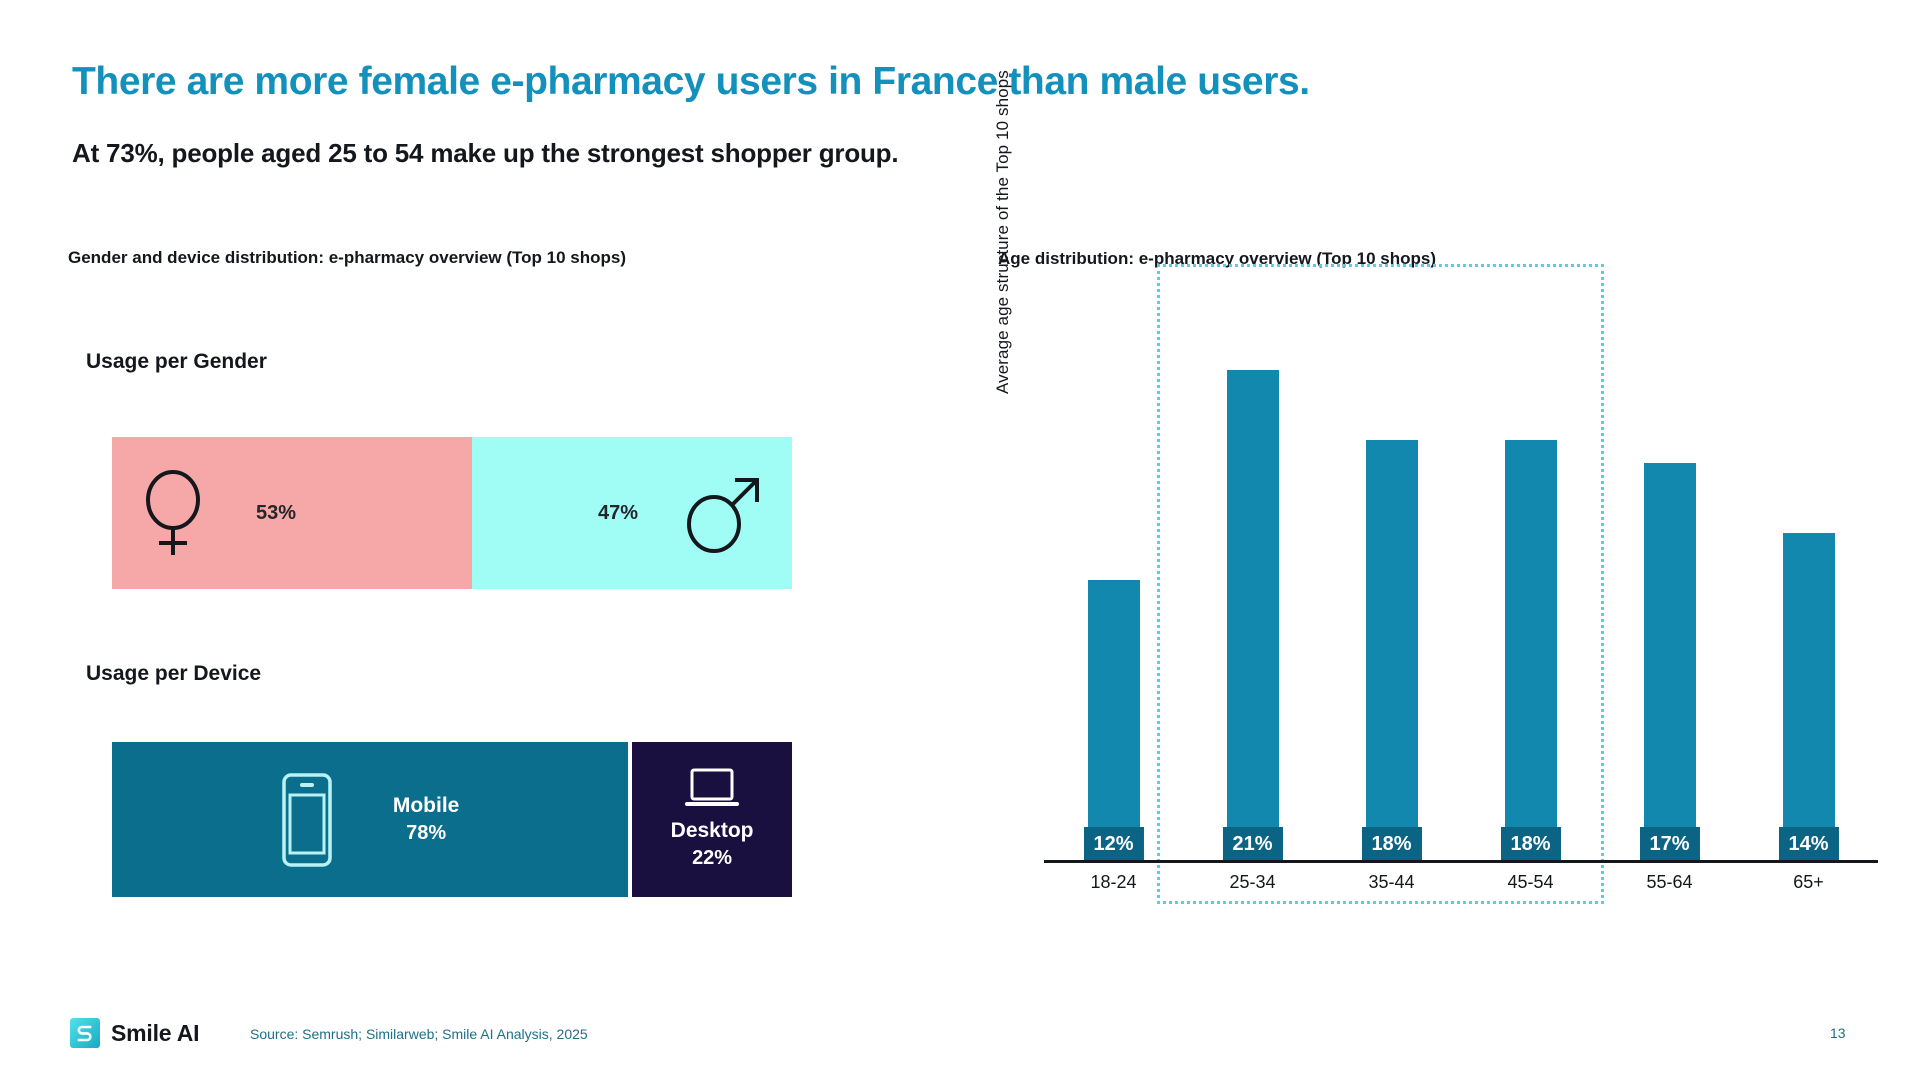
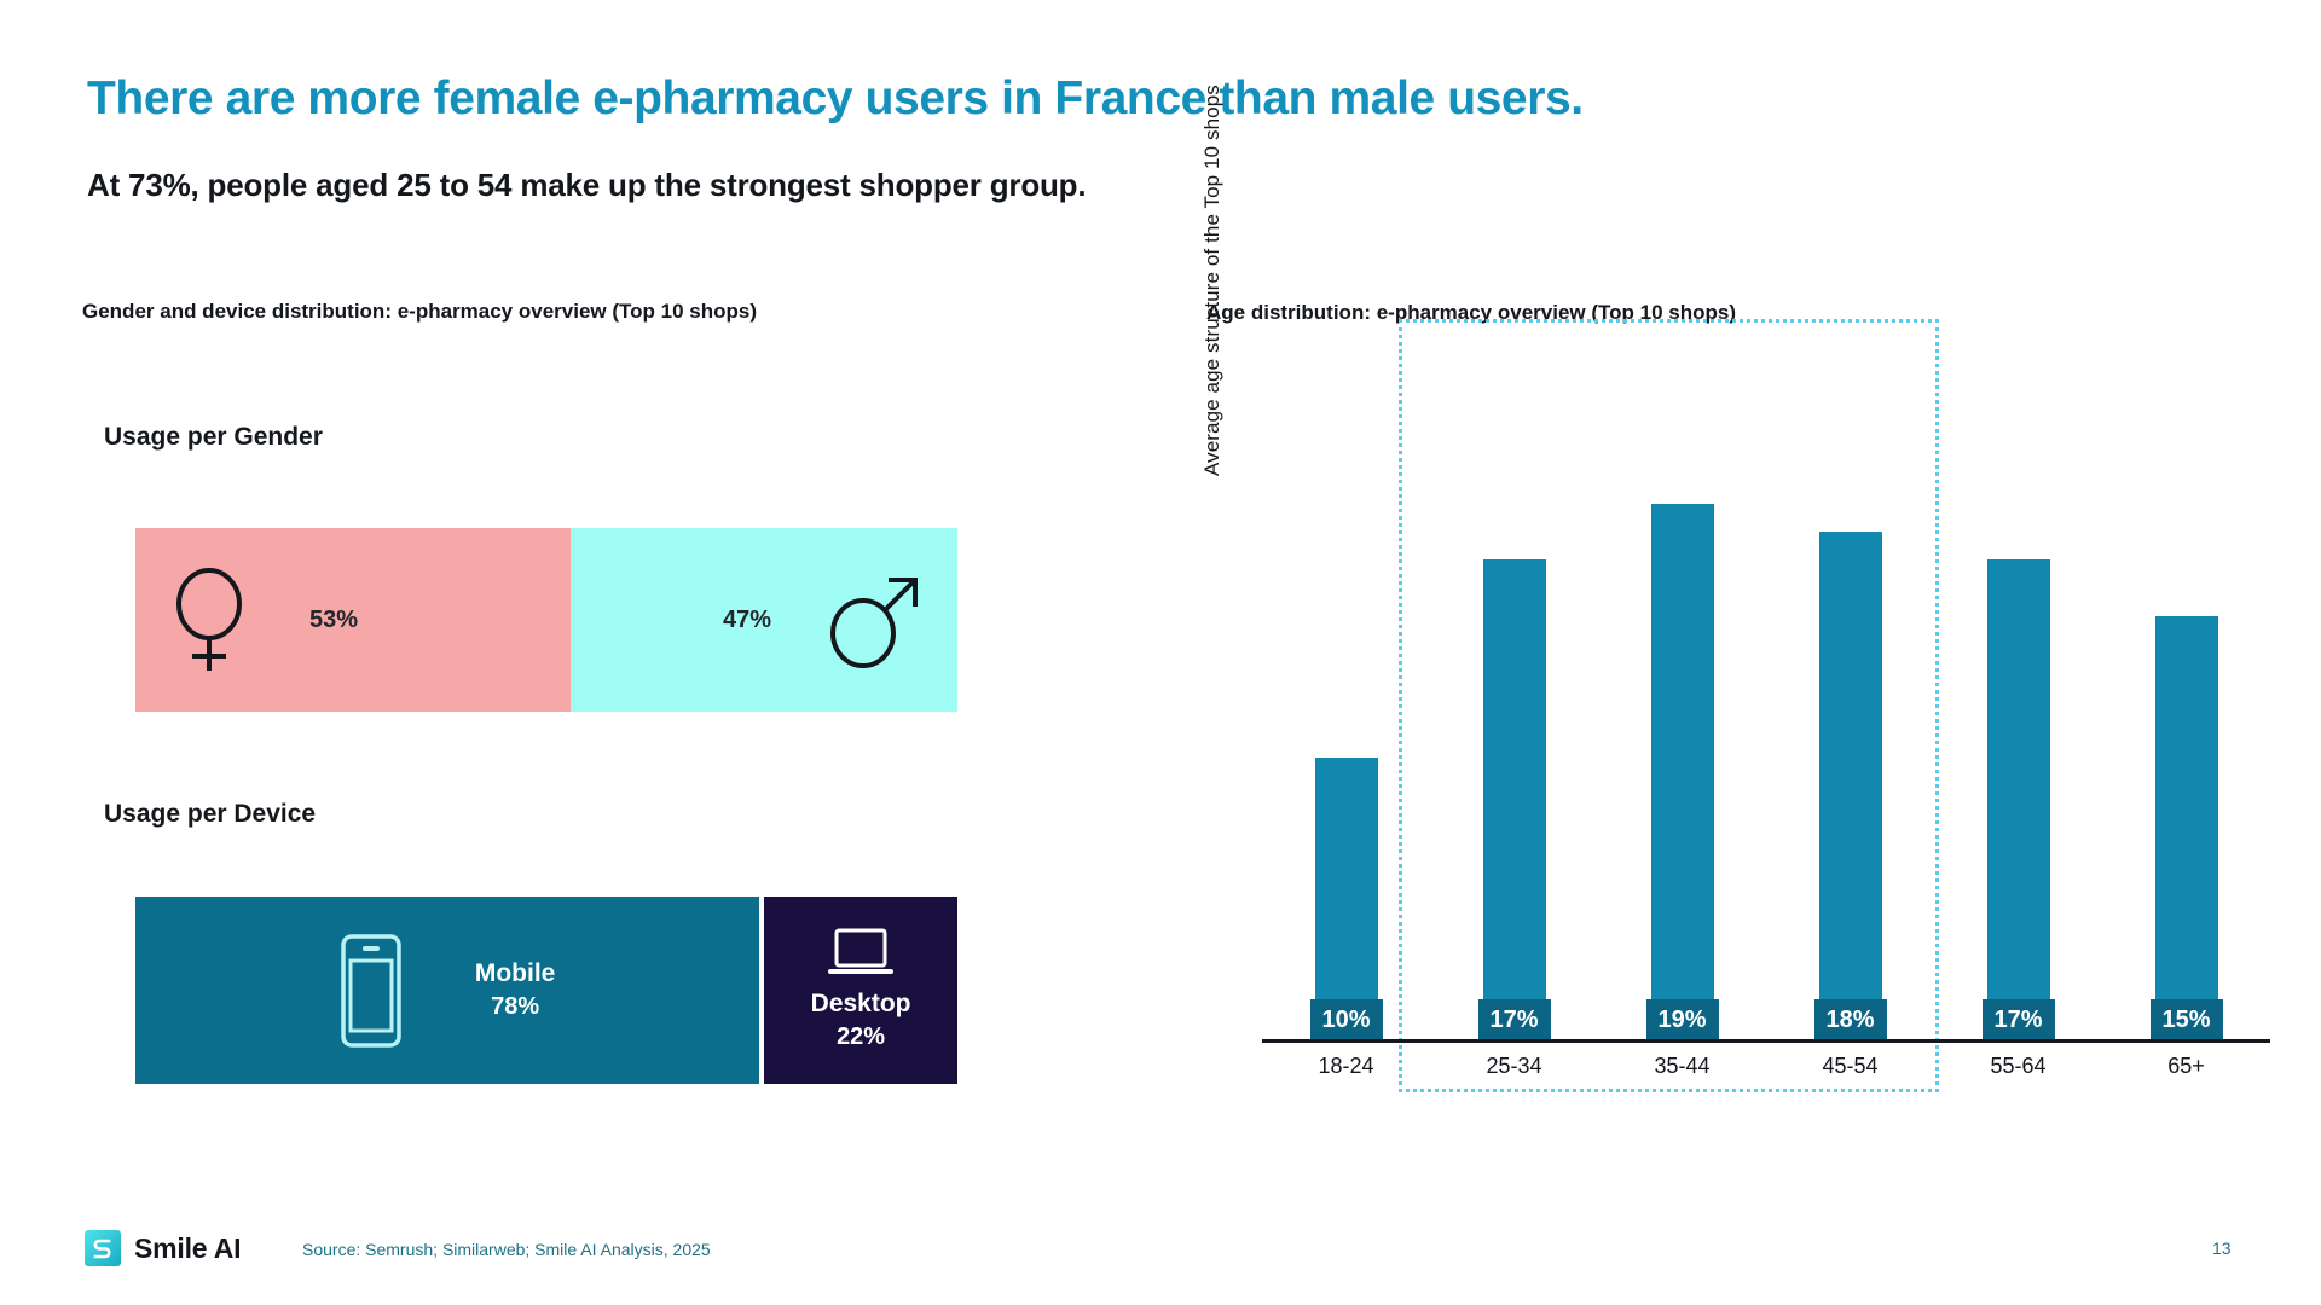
18-24: 12% -> 10%
25-34: 21% -> 17%
35-44: 18% -> 19%
65+: 14% -> 15%
